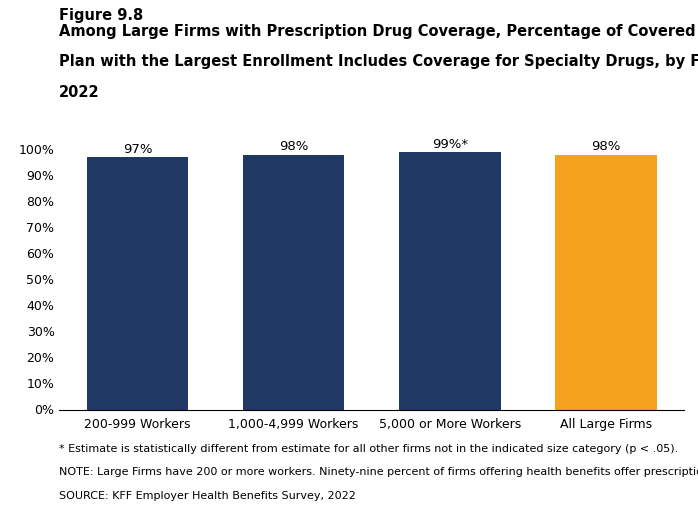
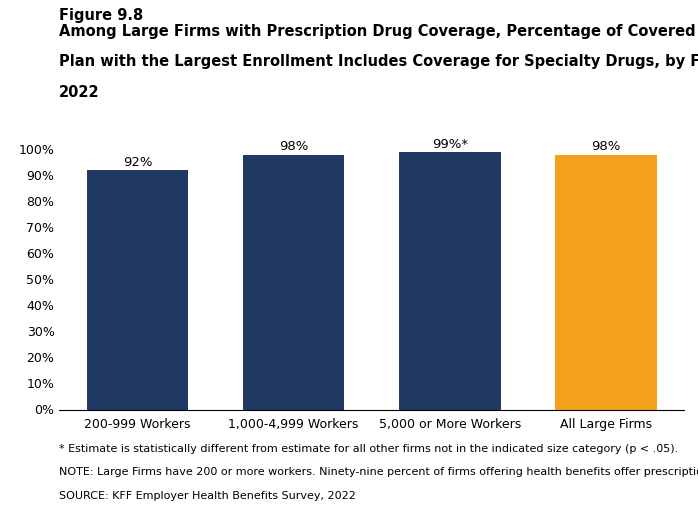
200-999 Workers: 97% -> 92%
